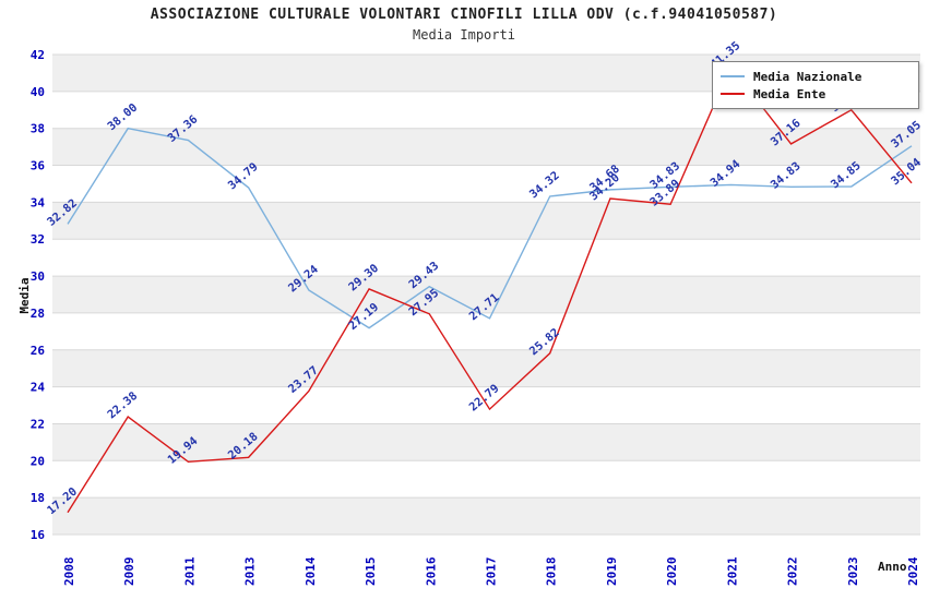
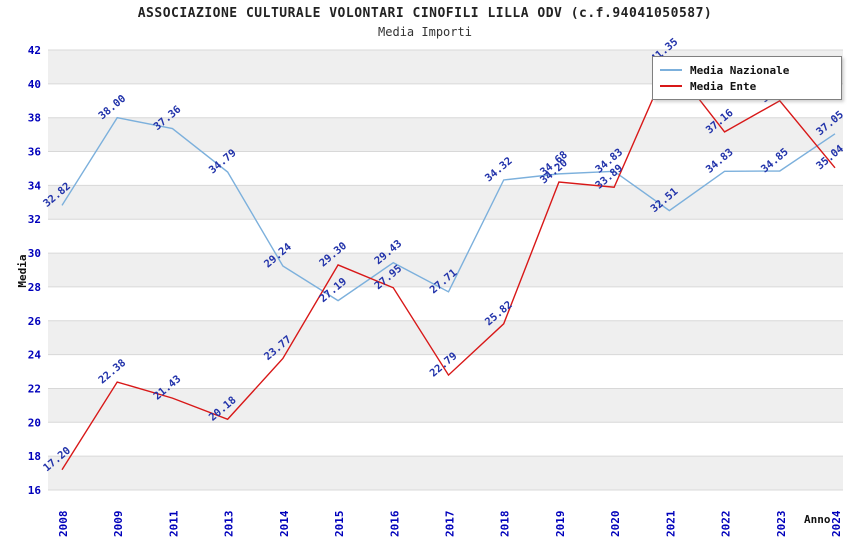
Media Ente/2011: 19.94 -> 21.43
Media Nazionale/2021: 34.94 -> 32.51
